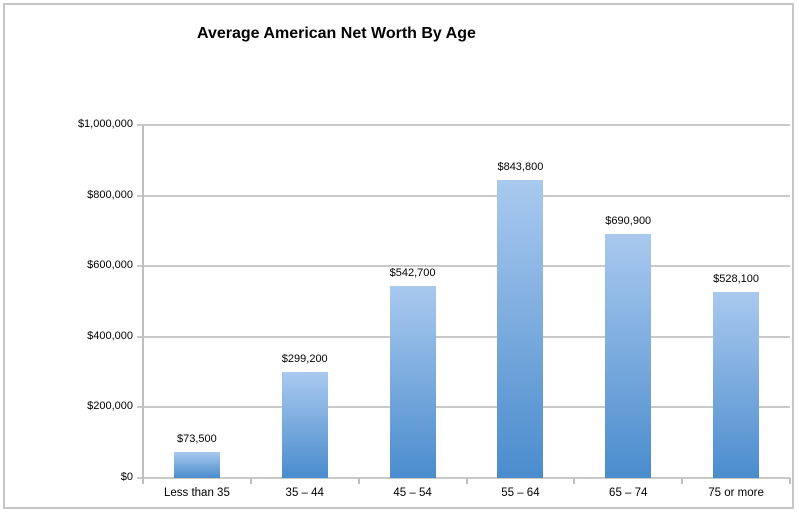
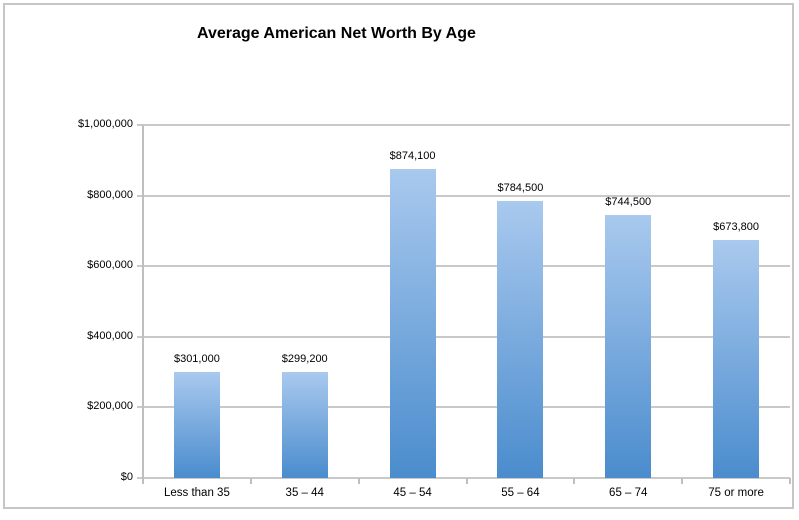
Less than 35: $73,500 -> $301,000
45 – 54: $542,700 -> $874,100
55 – 64: $843,800 -> $784,500
65 – 74: $690,900 -> $744,500
75 or more: $528,100 -> $673,800
